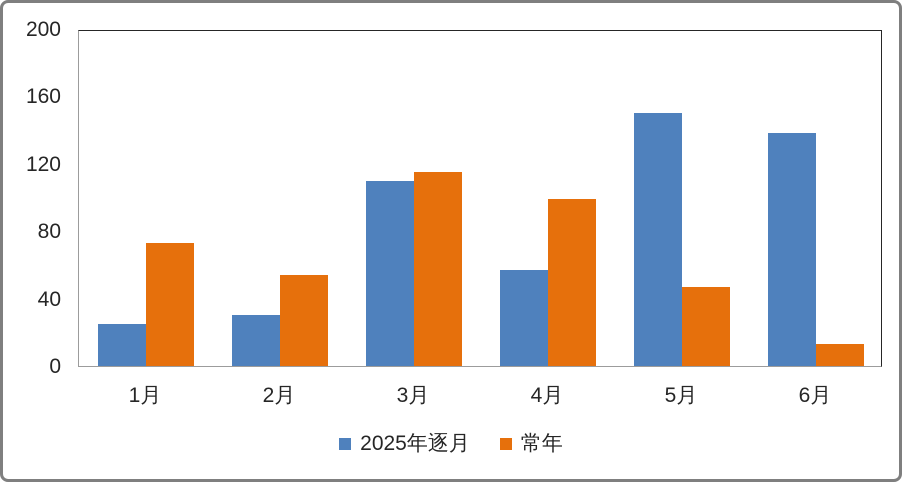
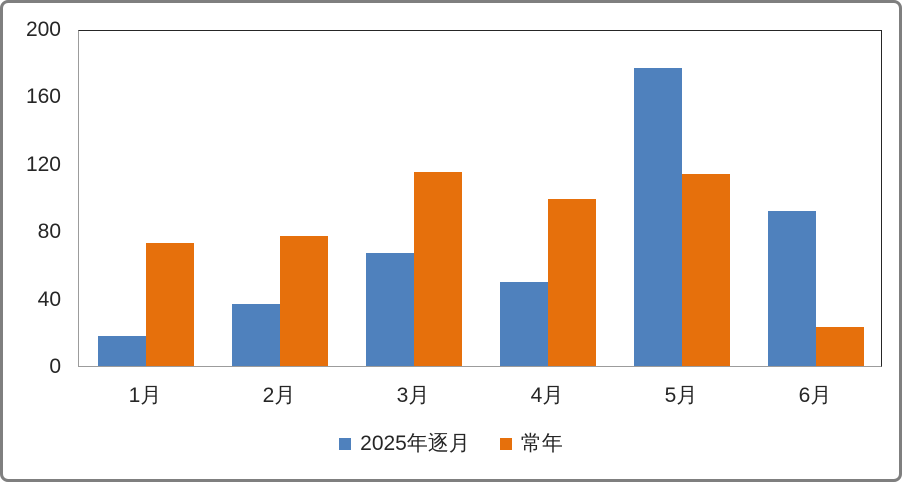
2025年逐月/1月: 25 -> 18
2025年逐月/2月: 30 -> 37
常年/2月: 54 -> 77
2025年逐月/3月: 110 -> 67
2025年逐月/4月: 57 -> 50
2025年逐月/5月: 150 -> 177
常年/5月: 47 -> 114
2025年逐月/6月: 138 -> 92
常年/6月: 13 -> 23
